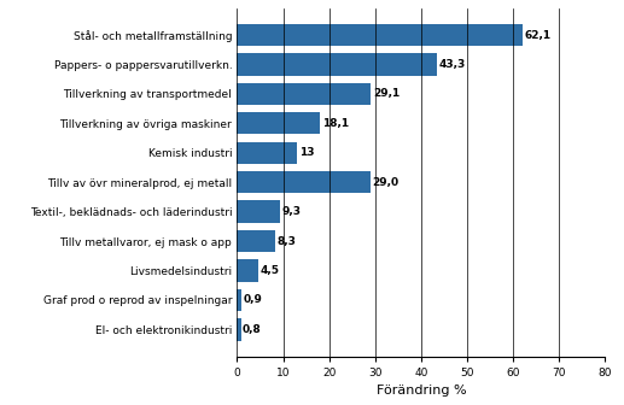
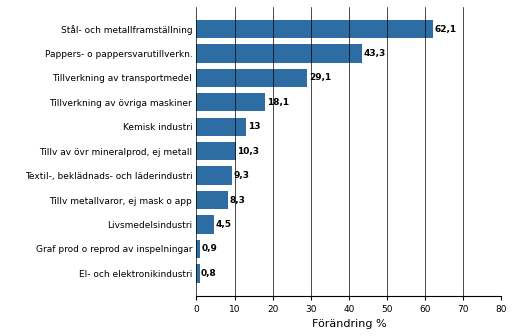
Tillv av övr mineralprod, ej metall: 29,0 -> 10,3
